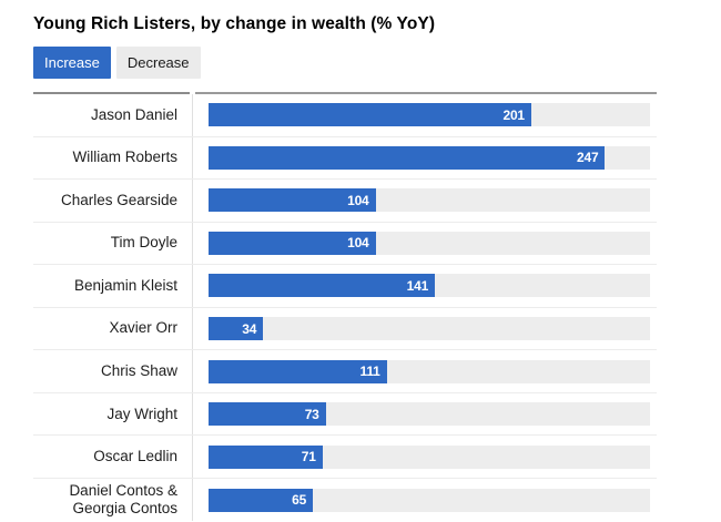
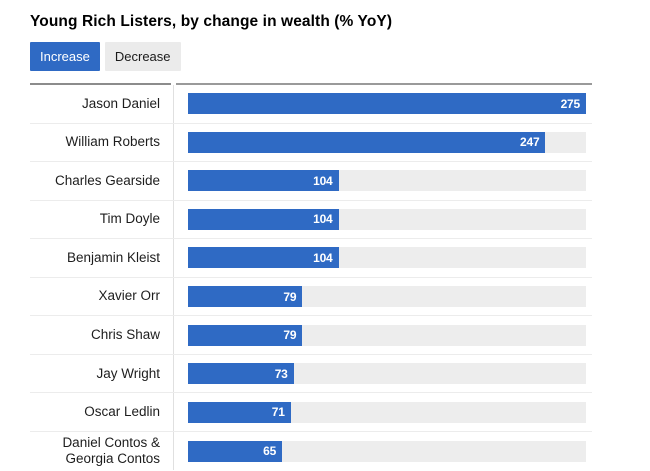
Jason Daniel: 201 -> 275
Benjamin Kleist: 141 -> 104
Xavier Orr: 34 -> 79
Chris Shaw: 111 -> 79
